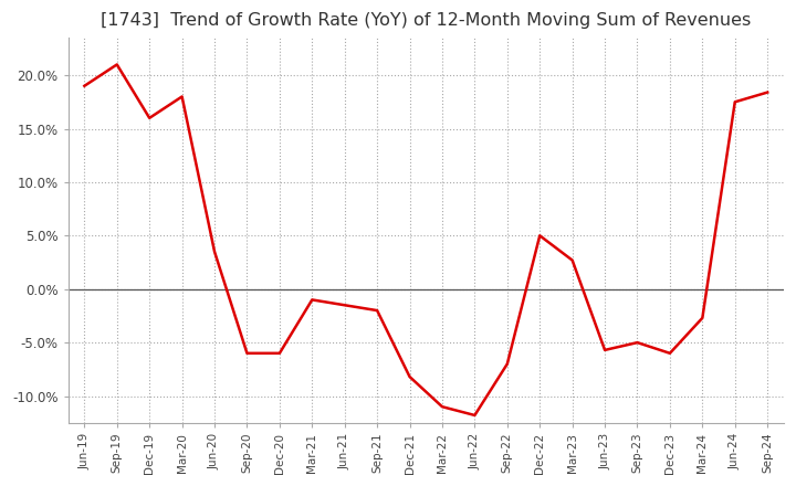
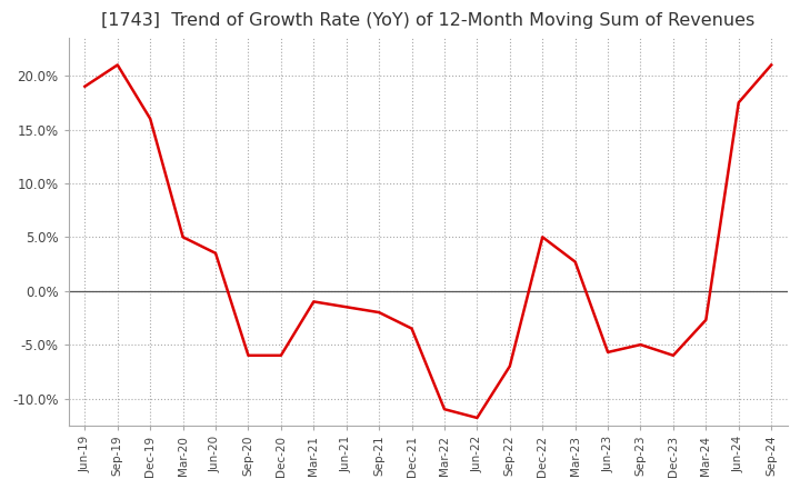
Mar-20: 18.0% -> 5.0%
Dec-21: -8.2% -> -3.5%
Sep-24: 18.4% -> 21.0%
